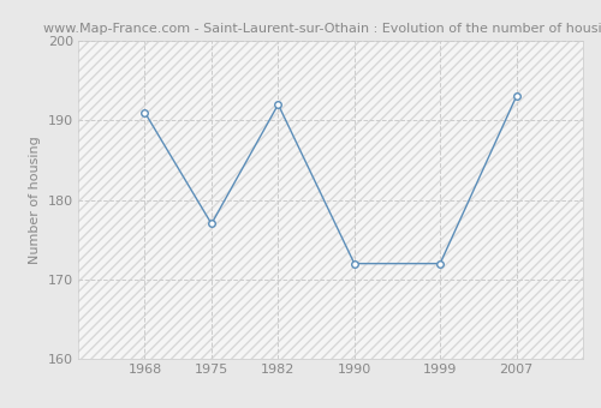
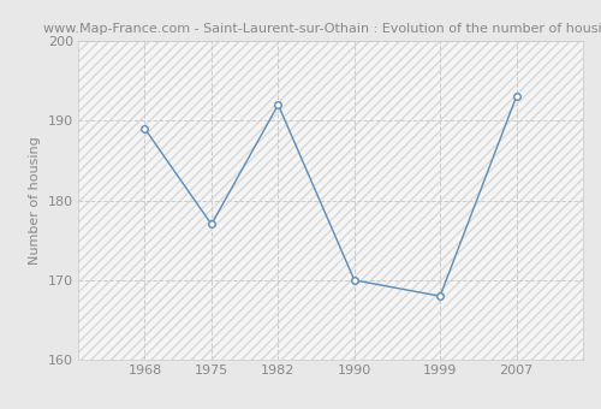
1968: 191 -> 189
1990: 172 -> 170
1999: 172 -> 168
